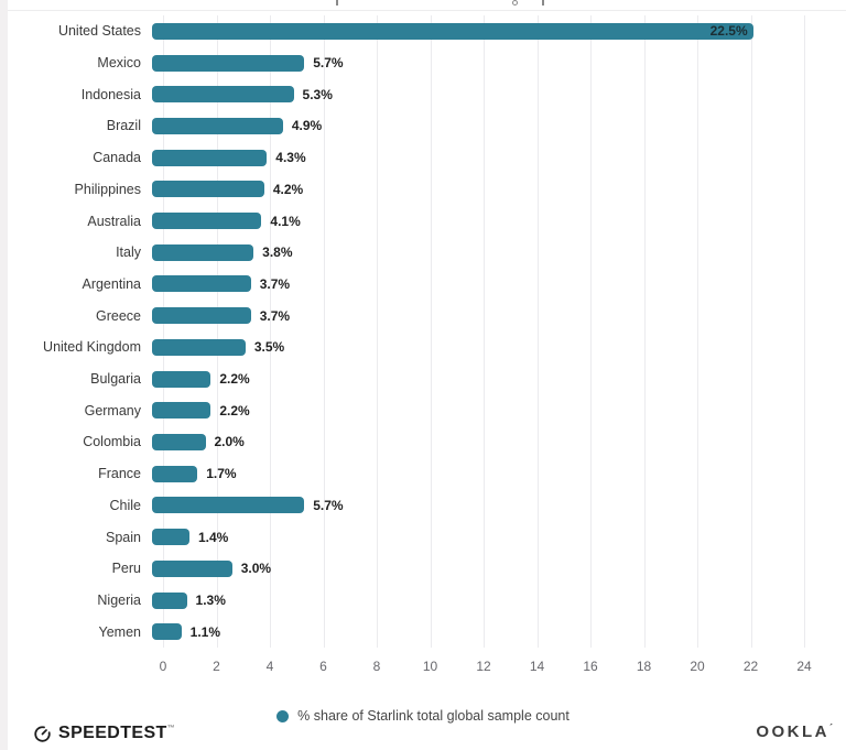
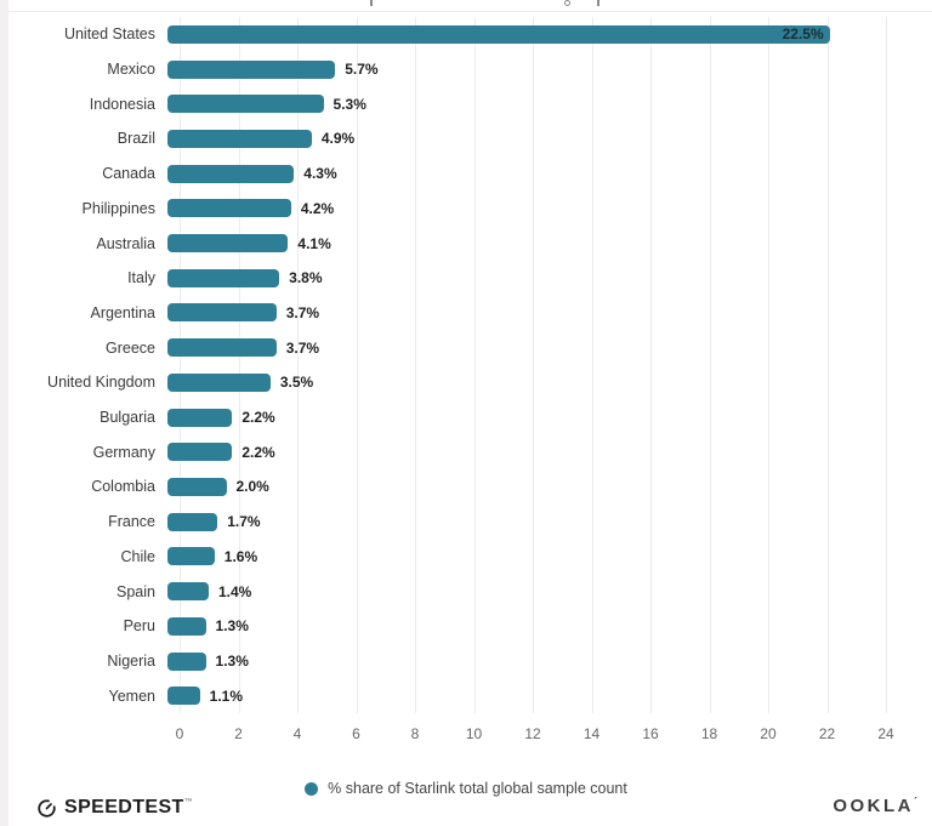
Chile: 5.7% -> 1.6%
Peru: 3.0% -> 1.3%
